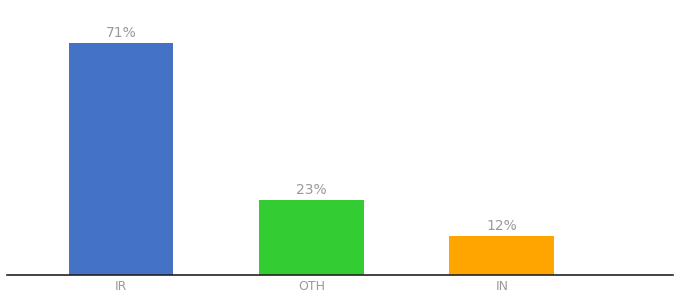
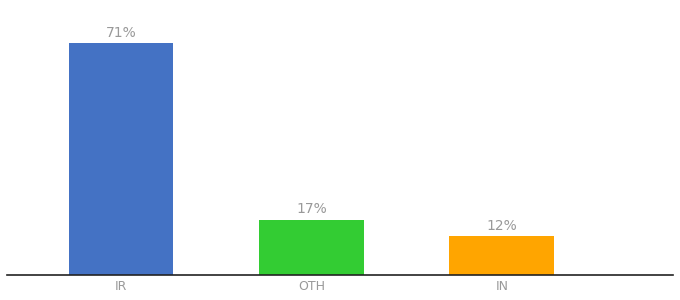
OTH: 23% -> 17%
